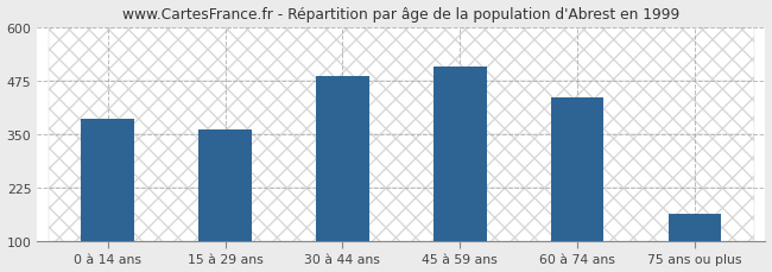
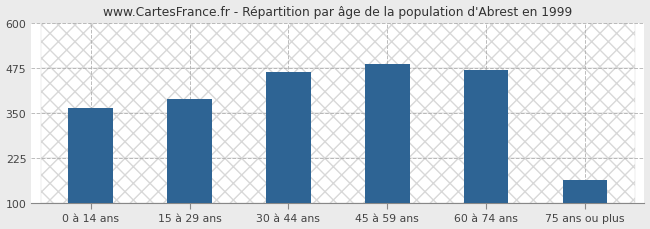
0 à 14 ans: 385 -> 365
15 à 29 ans: 360 -> 390
30 à 44 ans: 487 -> 465
45 à 59 ans: 507 -> 485
60 à 74 ans: 435 -> 470
